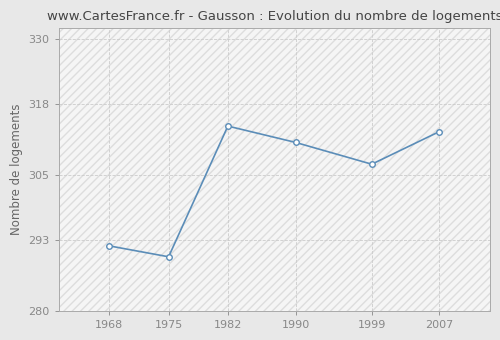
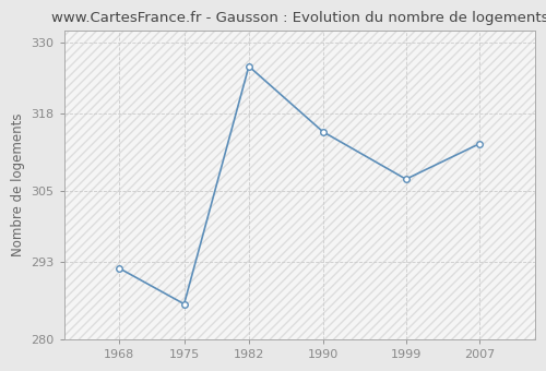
1975: 290 -> 286
1982: 314 -> 326
1990: 311 -> 315
